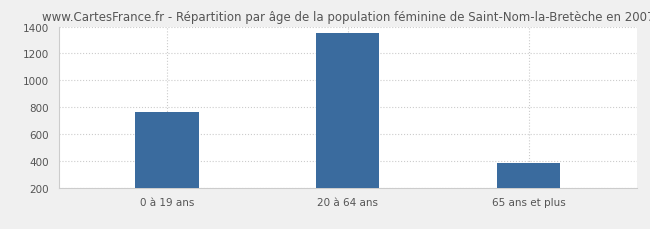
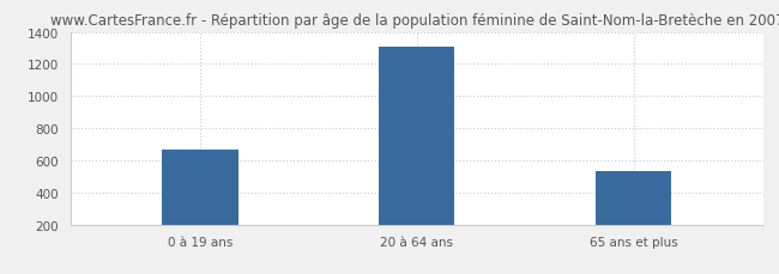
0 à 19 ans: 760 -> 670
20 à 64 ans: 1350 -> 1310
65 ans et plus: 380 -> 530
